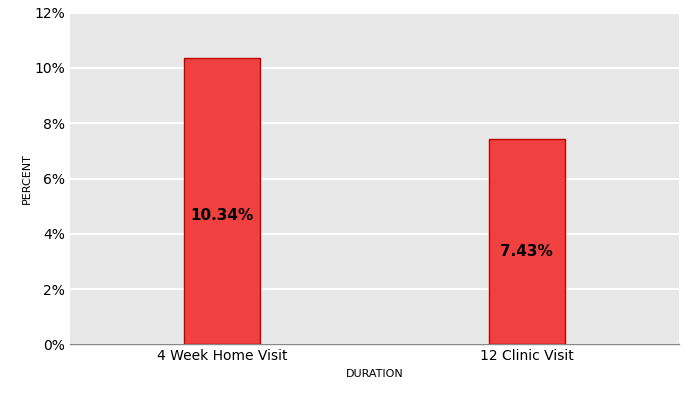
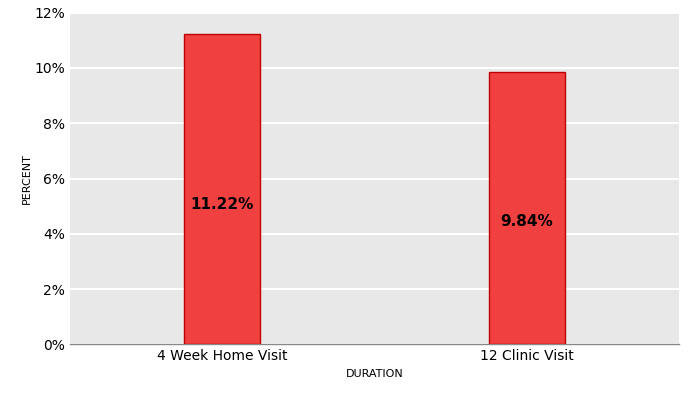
4 Week Home Visit: 10.34% -> 11.22%
12 Clinic Visit: 7.43% -> 9.84%
